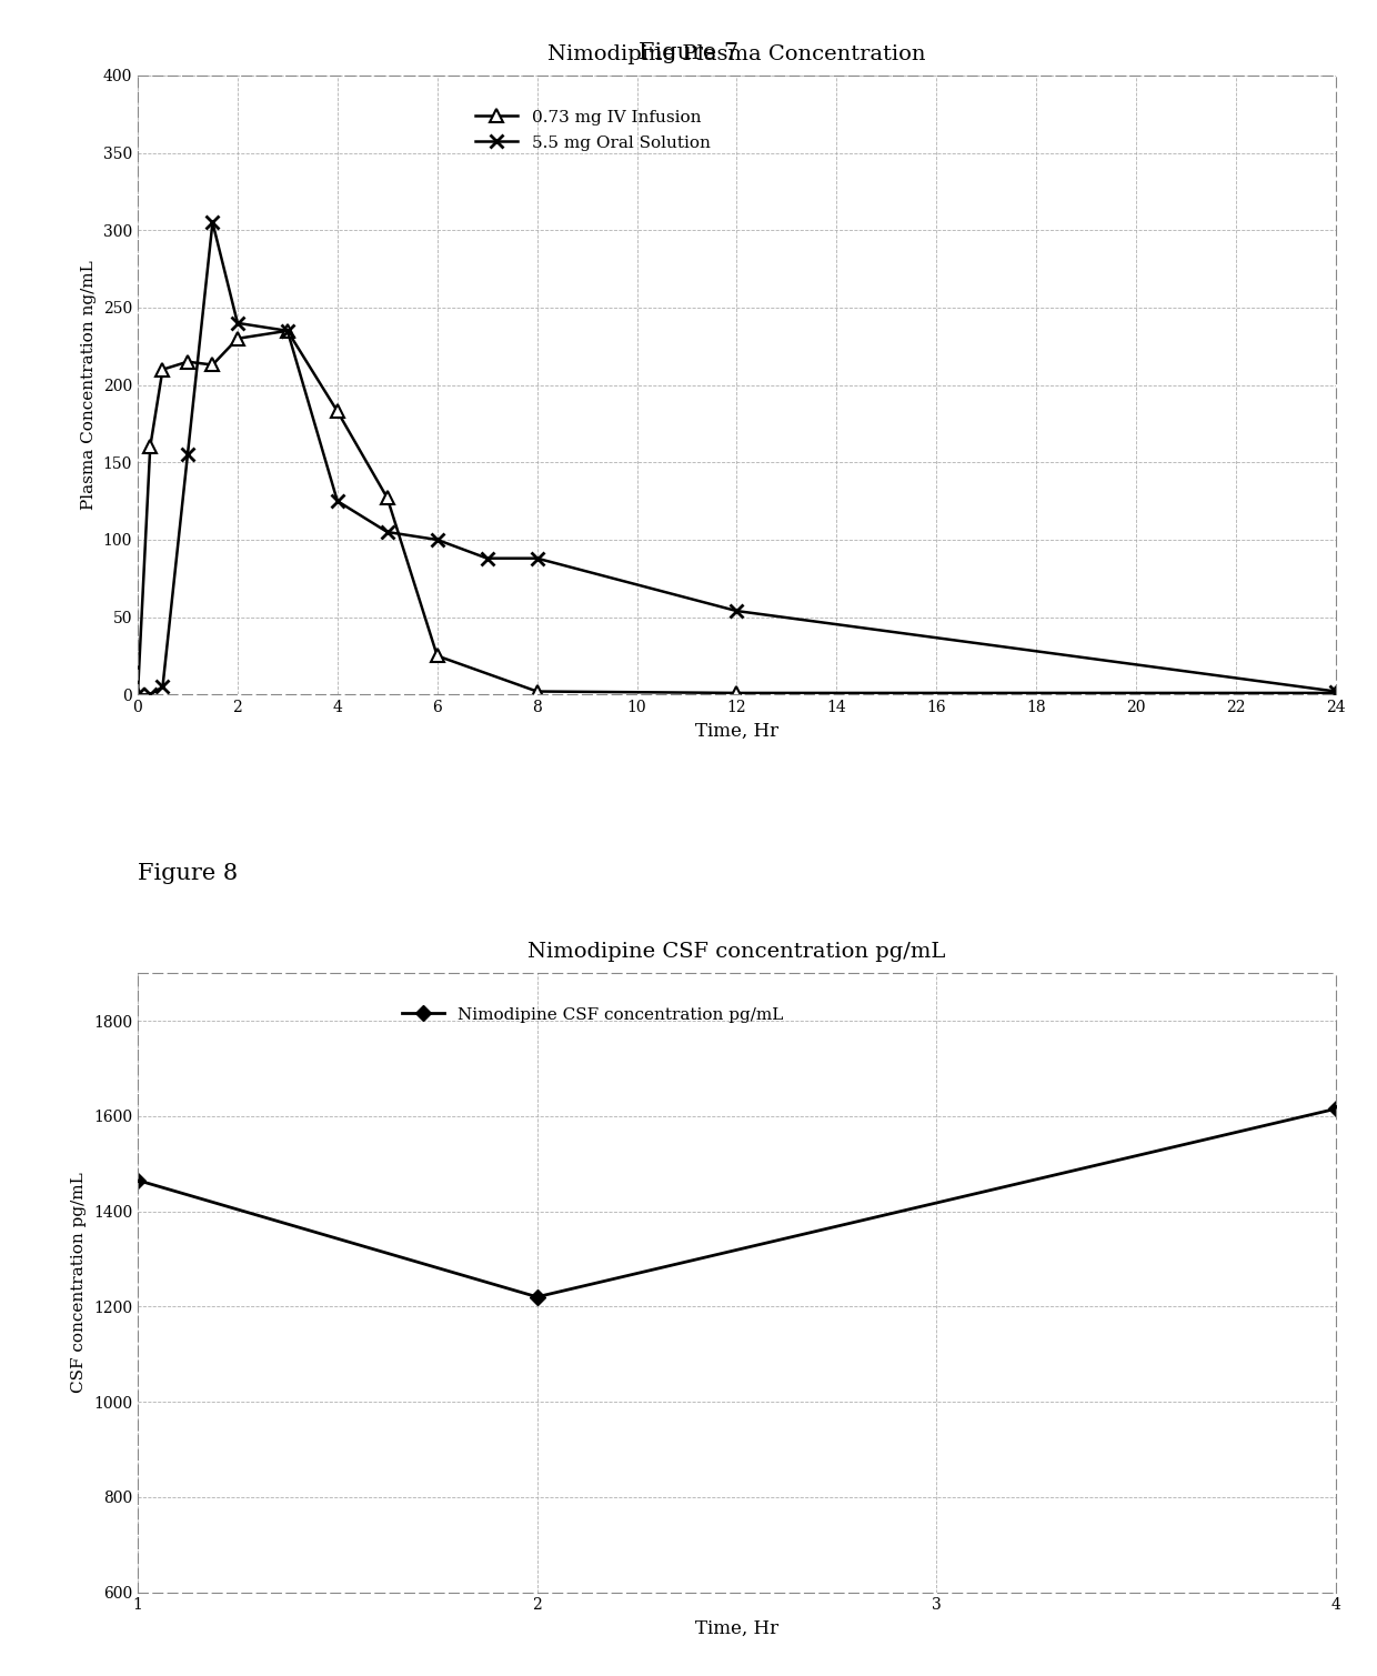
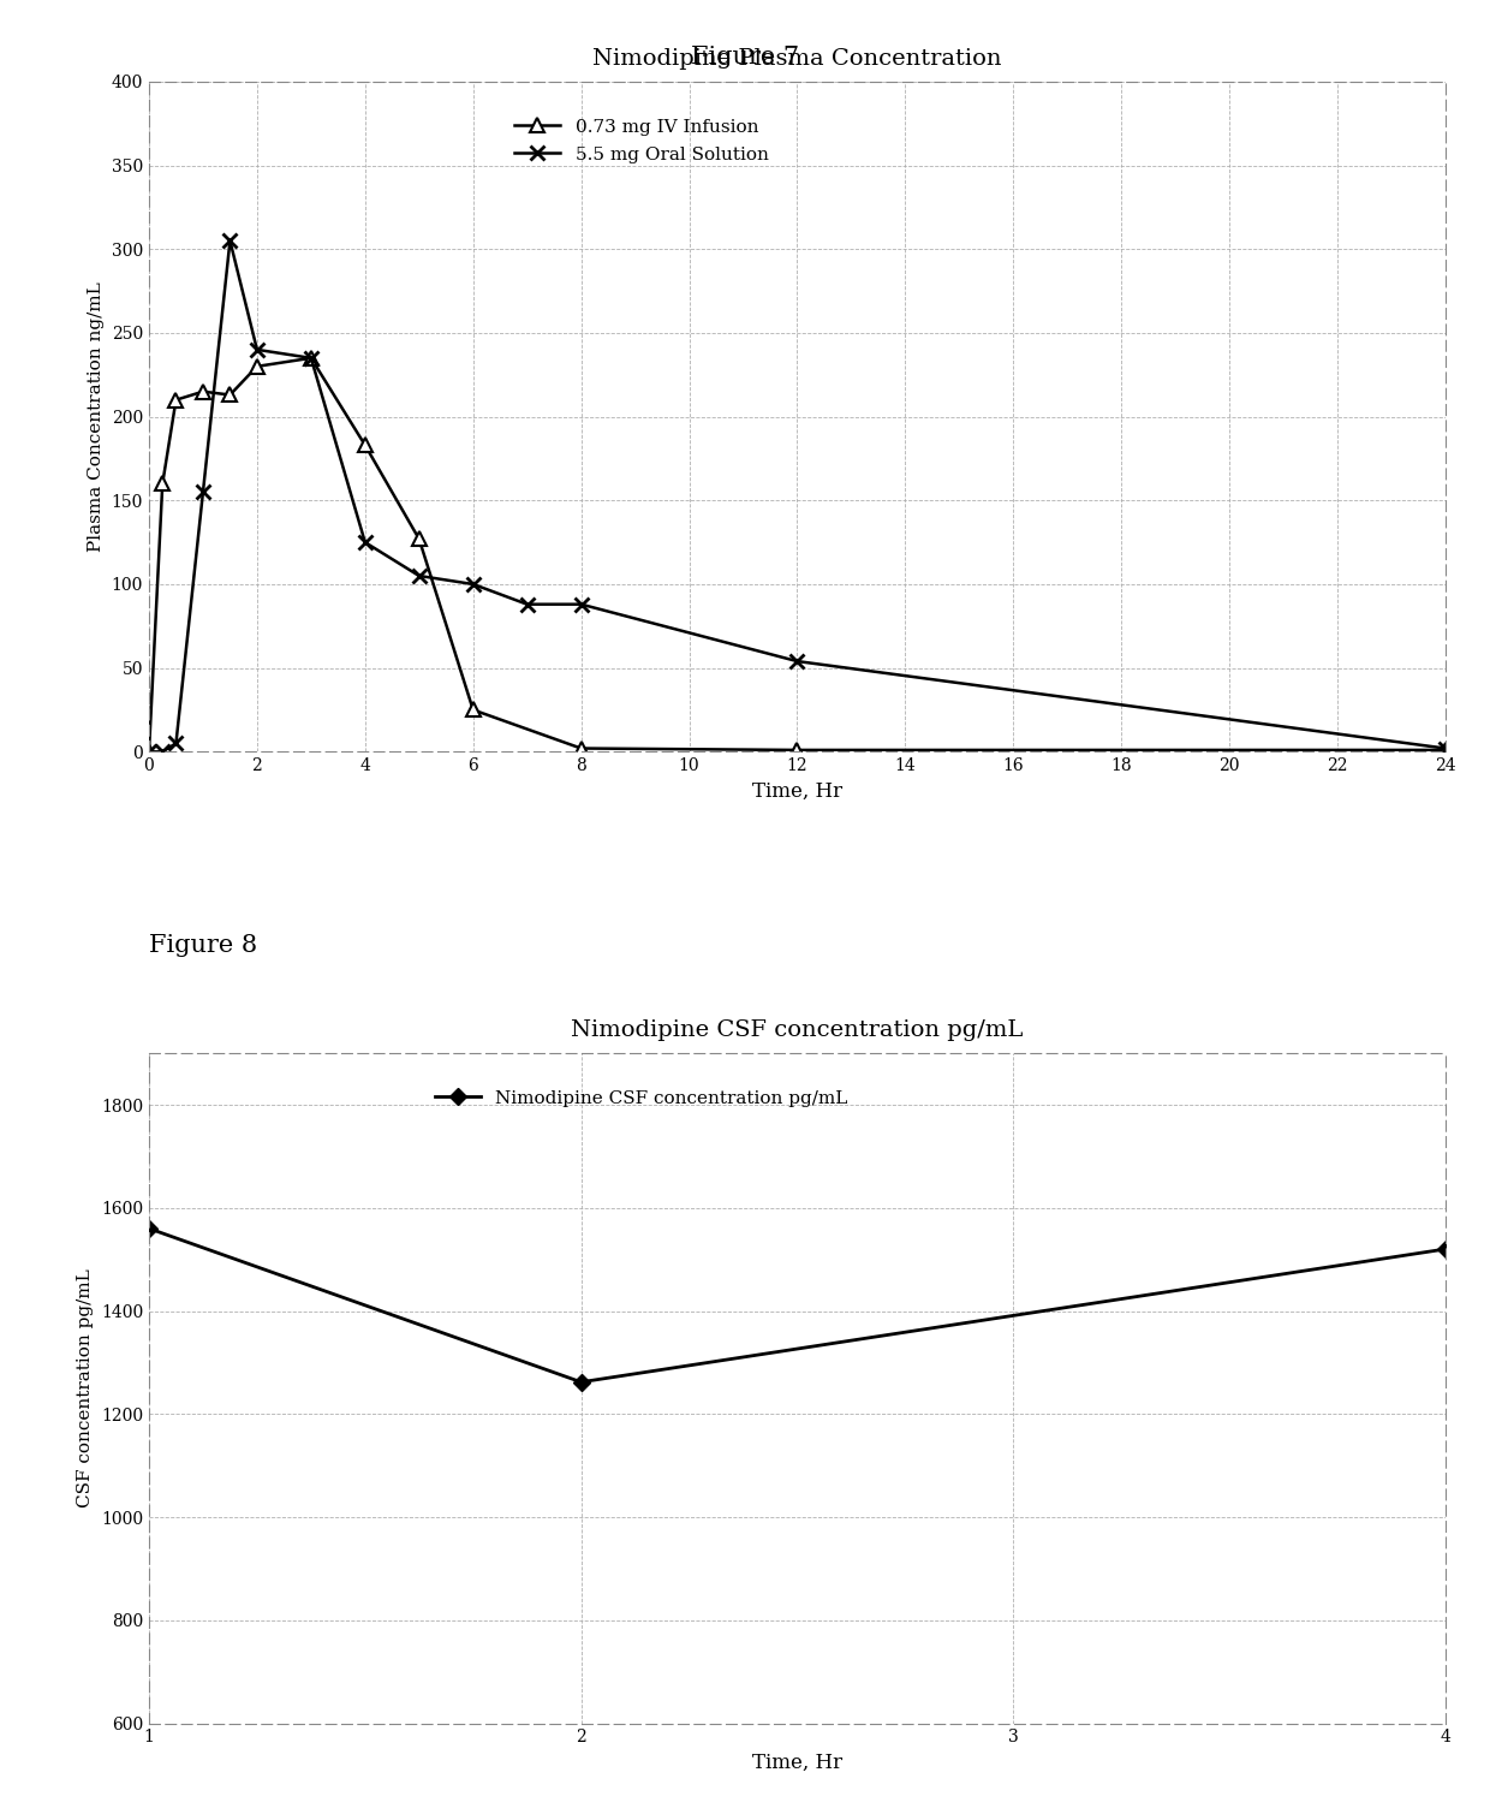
Nimodipine CSF concentration pg/mL/1: 1465 -> 1560
Nimodipine CSF concentration pg/mL/2: 1220 -> 1262
Nimodipine CSF concentration pg/mL/4: 1615 -> 1520
